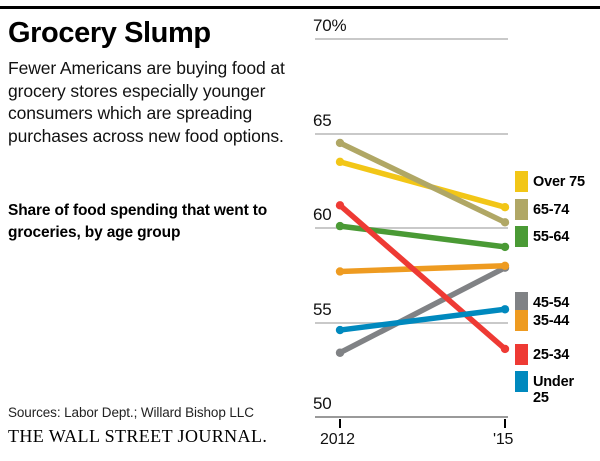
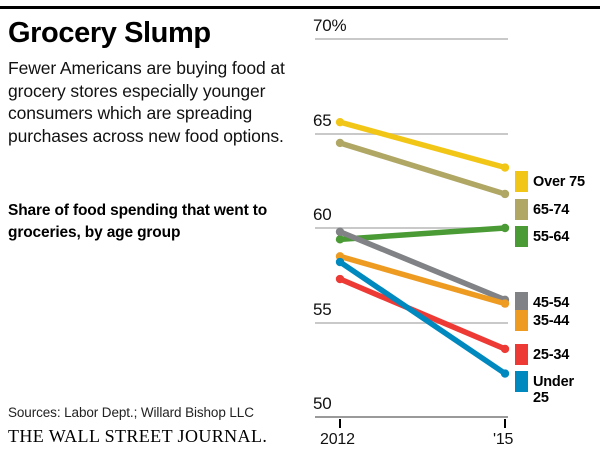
Over 75/2012: 63.5% -> 65.6%
55-64/2012: 60.1% -> 59.4%
45-54/2012: 53.4% -> 59.8%
35-44/2012: 57.7% -> 58.5%
25-34/2012: 61.2% -> 57.3%
Under 25/2012: 54.6% -> 58.2%
Over 75/'15: 61.1% -> 63.2%
65-74/'15: 60.3% -> 61.8%
55-64/'15: 59.0% -> 60.0%
45-54/'15: 57.9% -> 56.2%
35-44/'15: 58.0% -> 56.0%
Under 25/'15: 55.7% -> 52.3%
